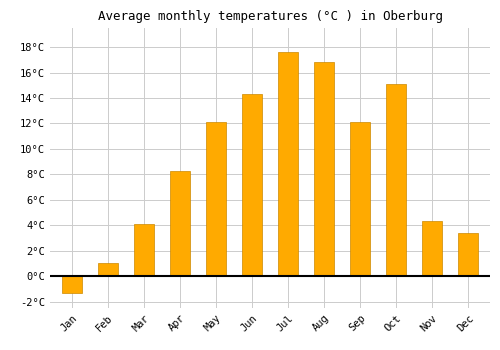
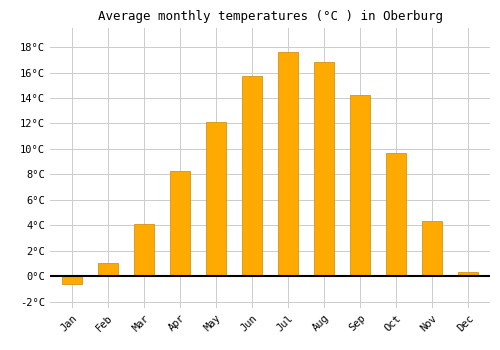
Jan: -1.3°C -> -0.6°C
Jun: 14.3°C -> 15.7°C
Sep: 12.1°C -> 14.2°C
Oct: 15.1°C -> 9.7°C
Dec: 3.4°C -> 0.3°C
